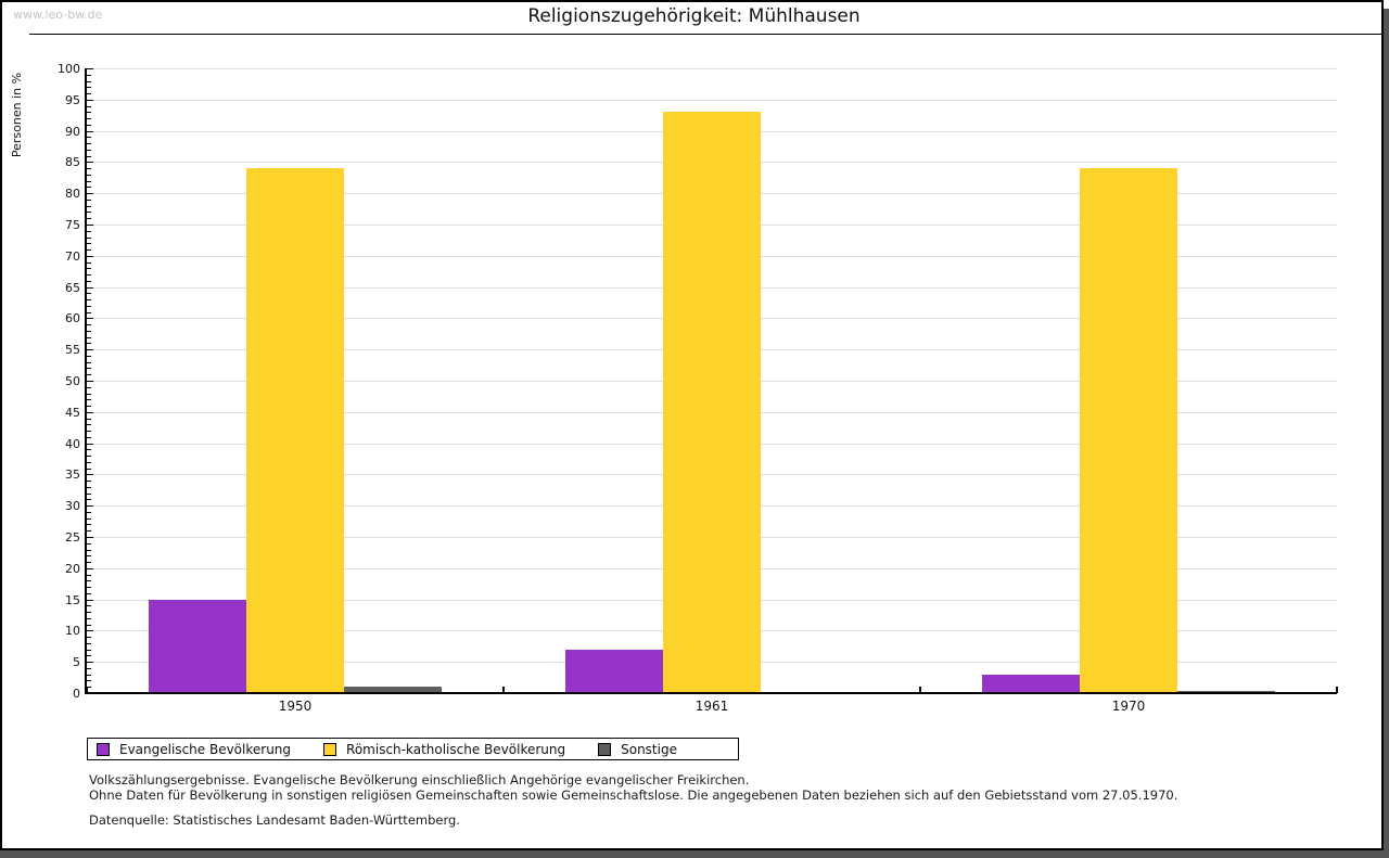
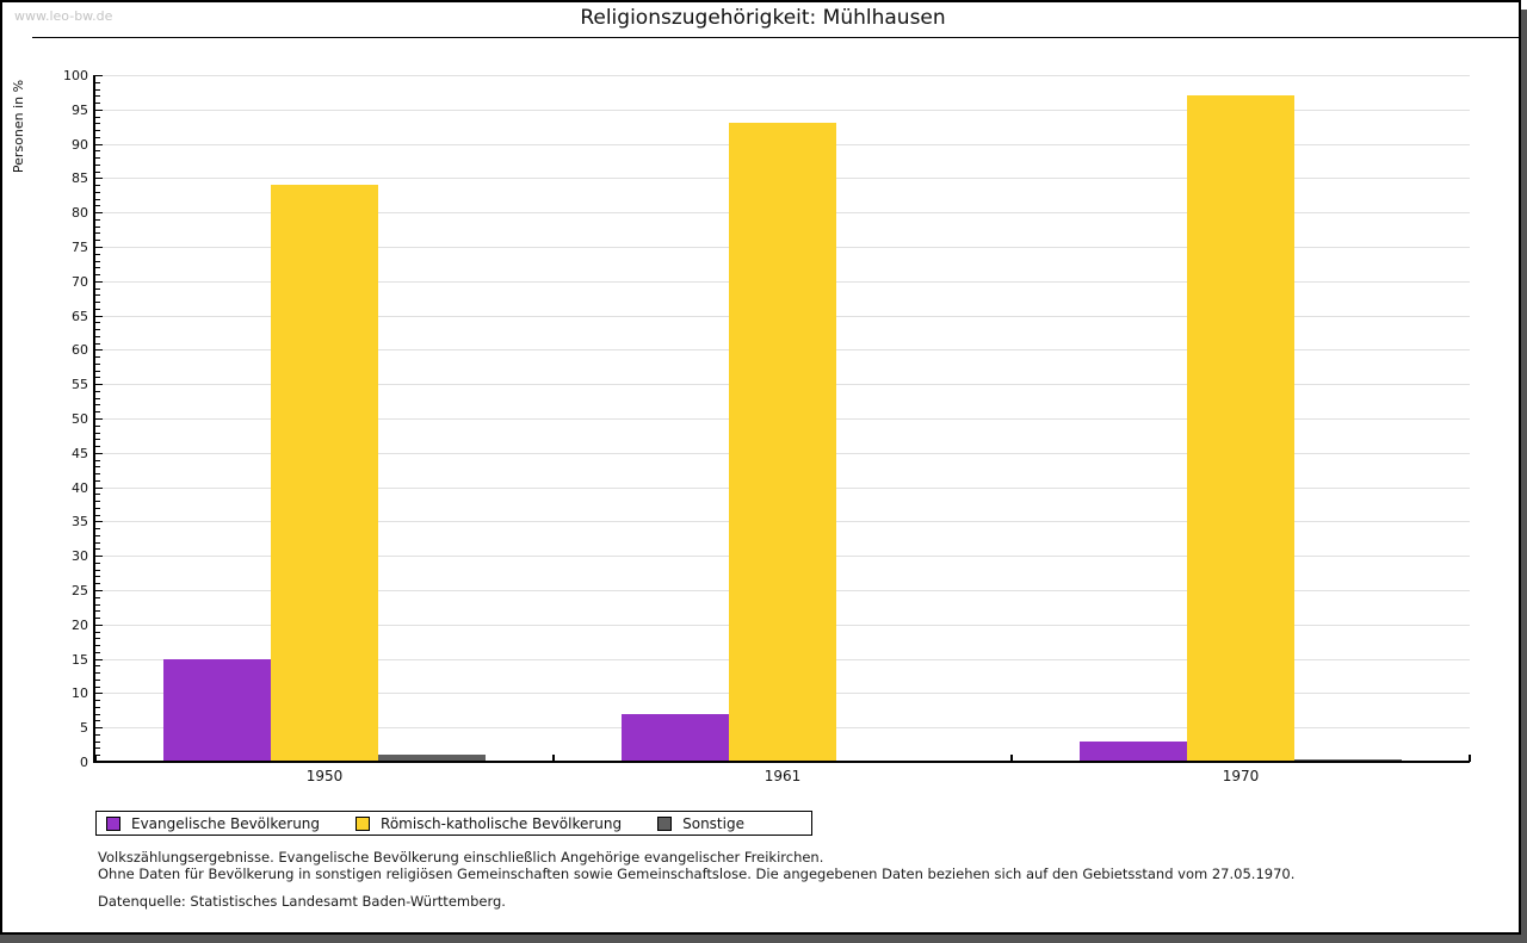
Römisch-katholische Bevölkerung/1970: 84 -> 97
